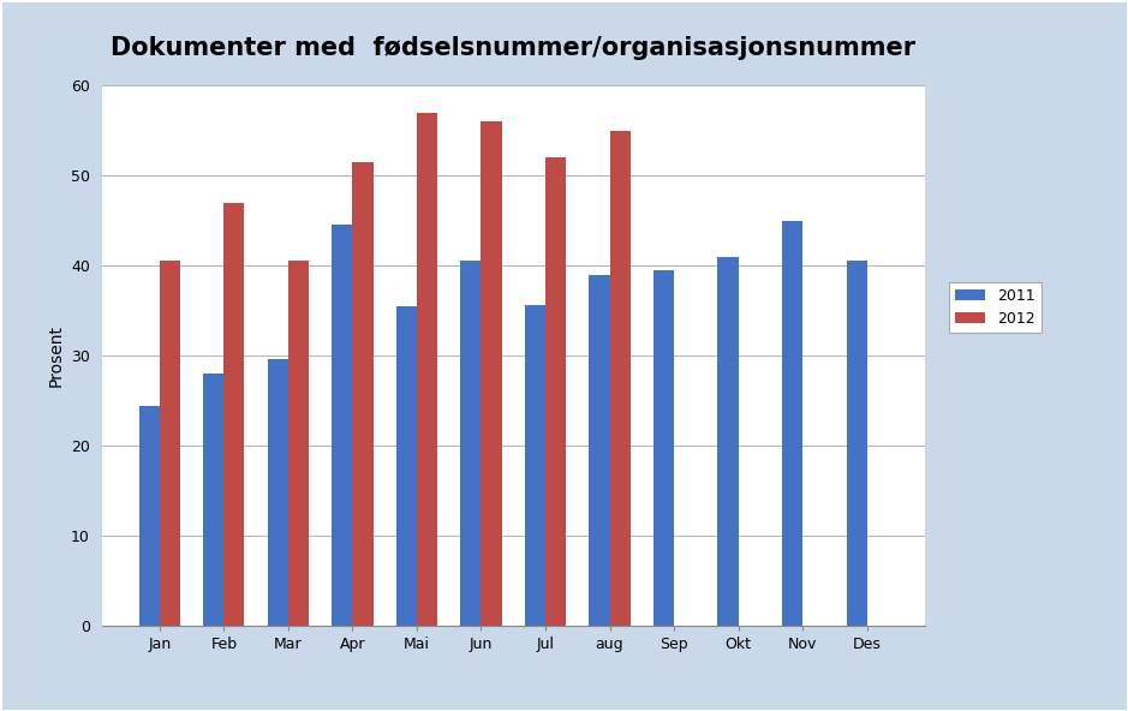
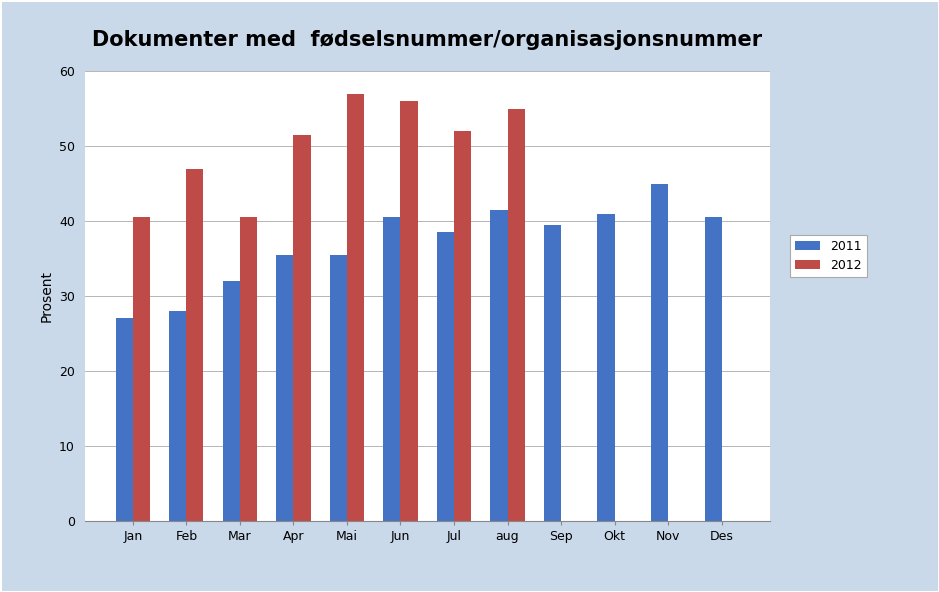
2011/Jan: 24.4 -> 27.0
2011/Mar: 29.6 -> 32.0
2011/Apr: 44.6 -> 35.5
2011/Jul: 35.6 -> 38.5
2011/aug: 39.0 -> 41.5
